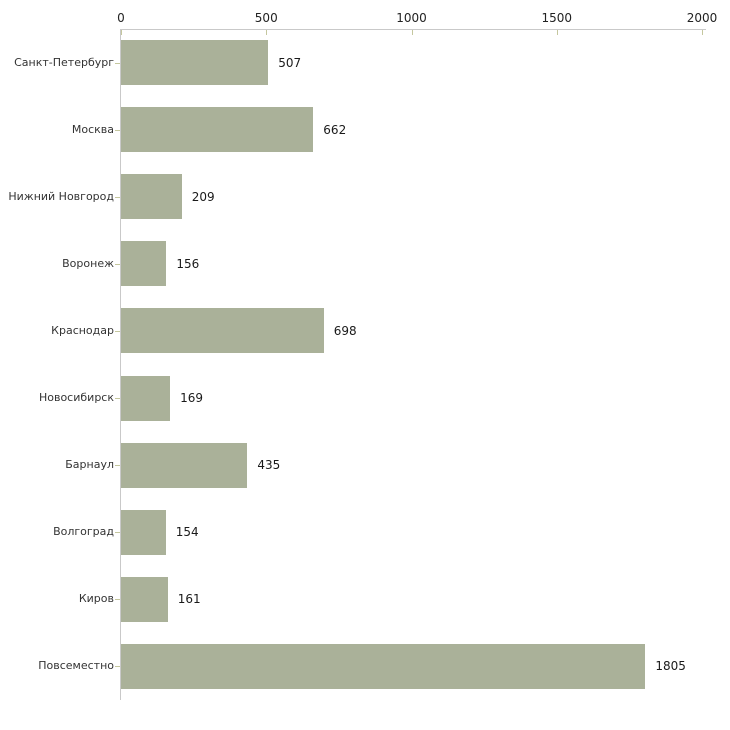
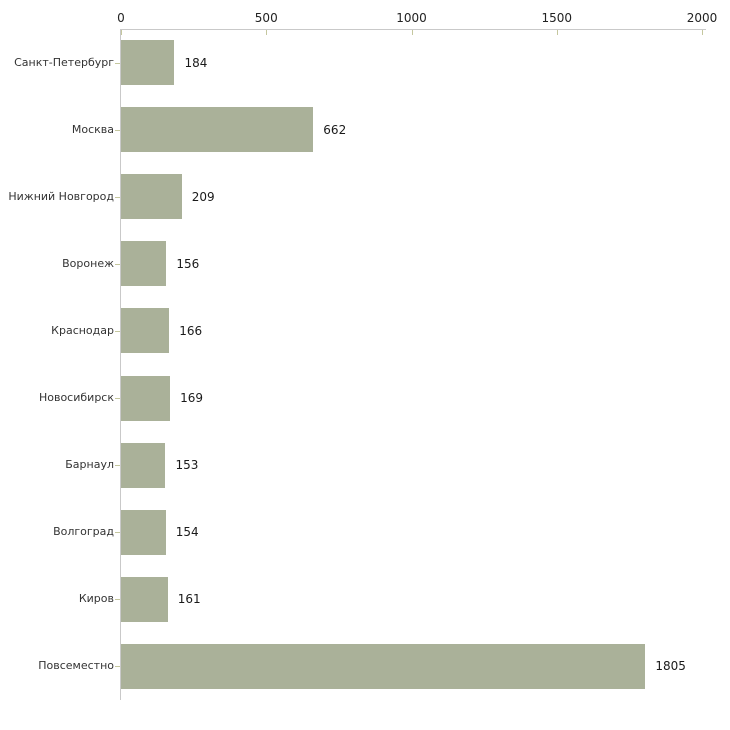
Санкт-Петербург: 507 -> 184
Краснодар: 698 -> 166
Барнаул: 435 -> 153
